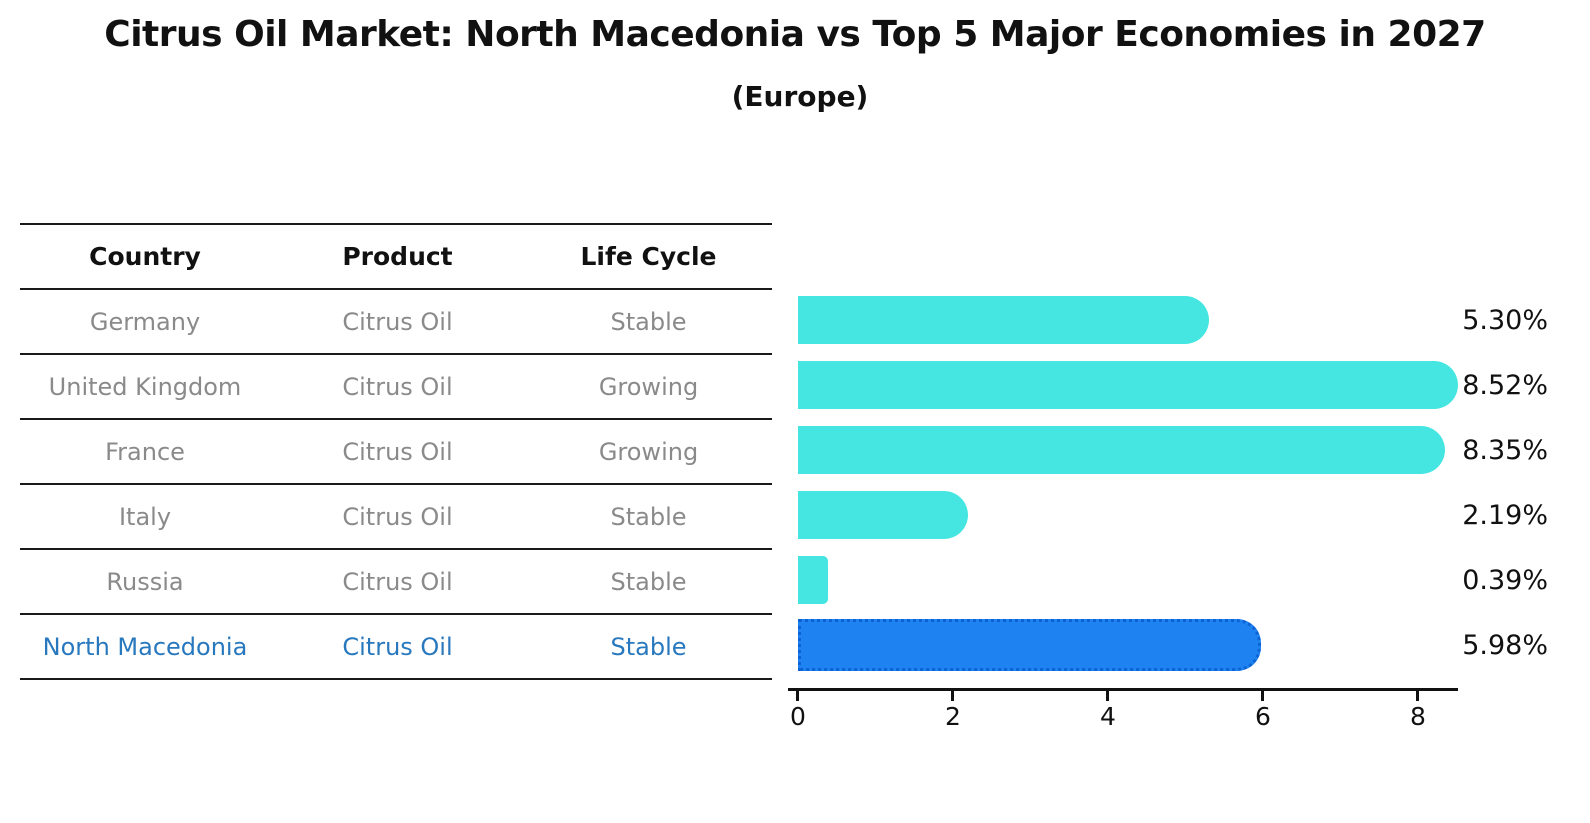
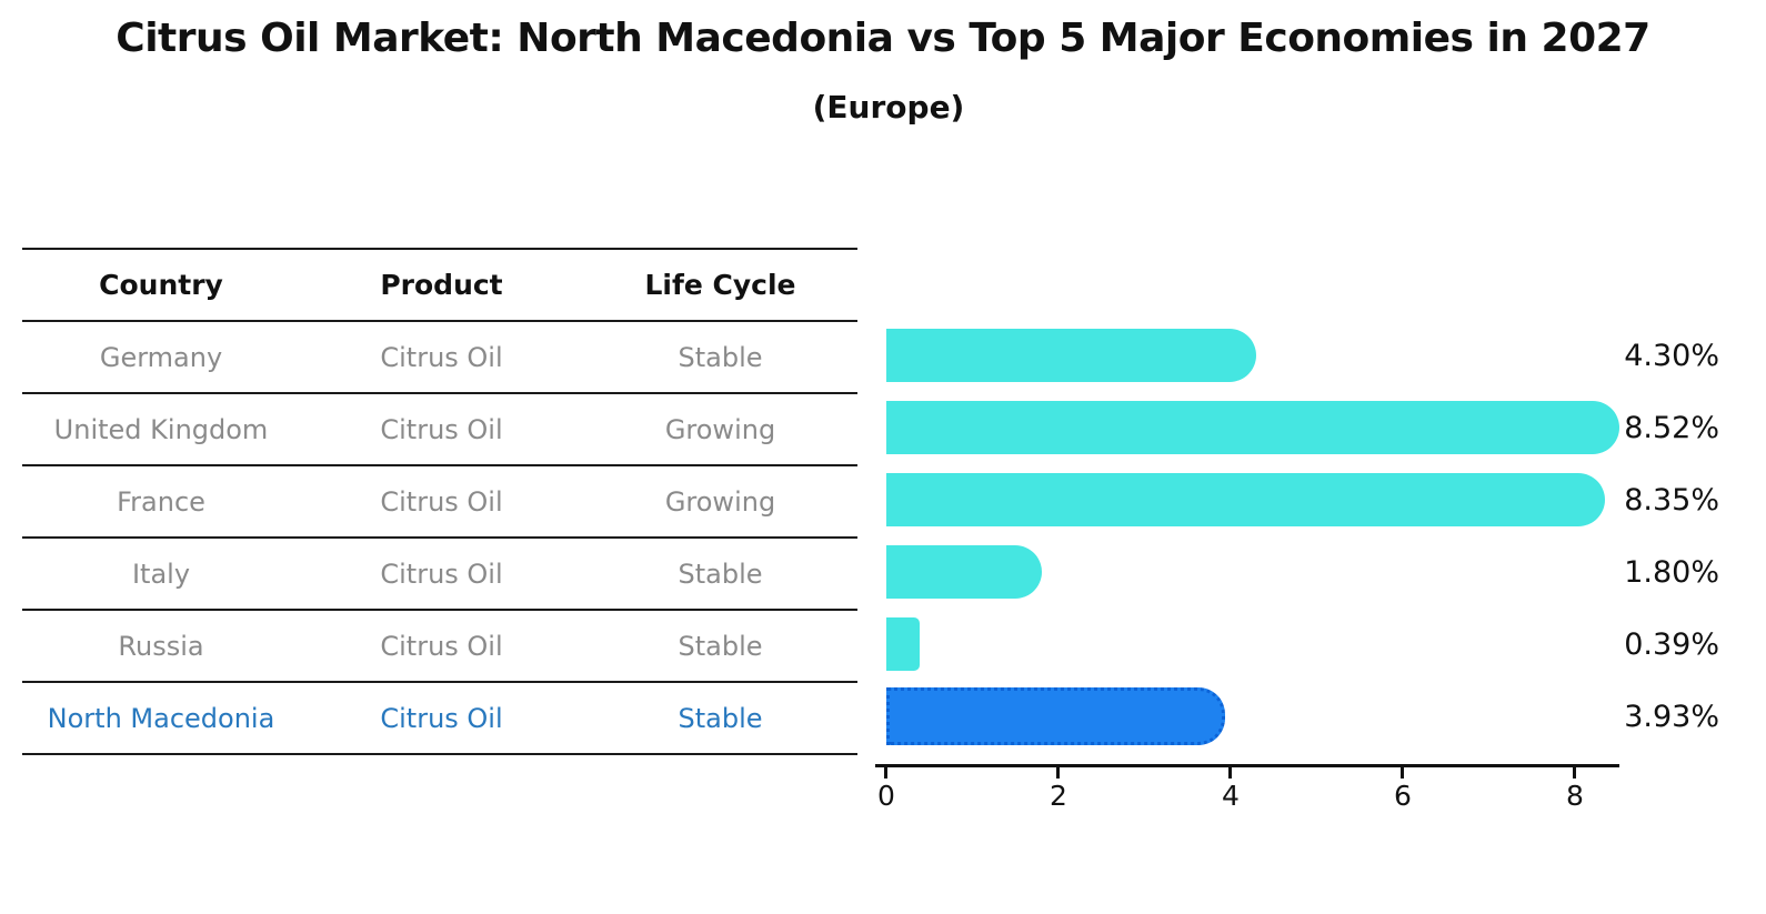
Germany: 5.30% -> 4.30%
Italy: 2.19% -> 1.80%
North Macedonia: 5.98% -> 3.93%
